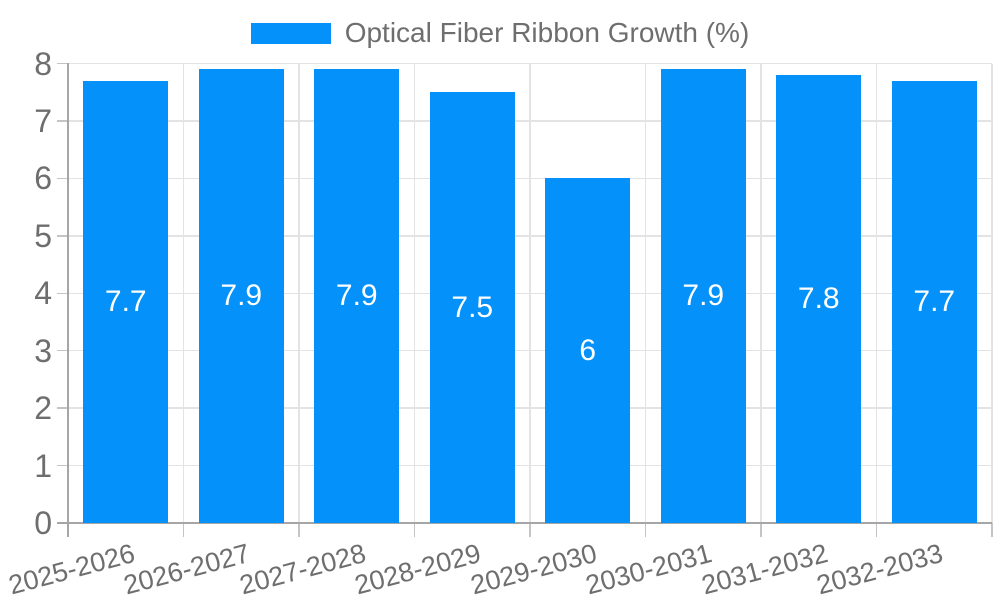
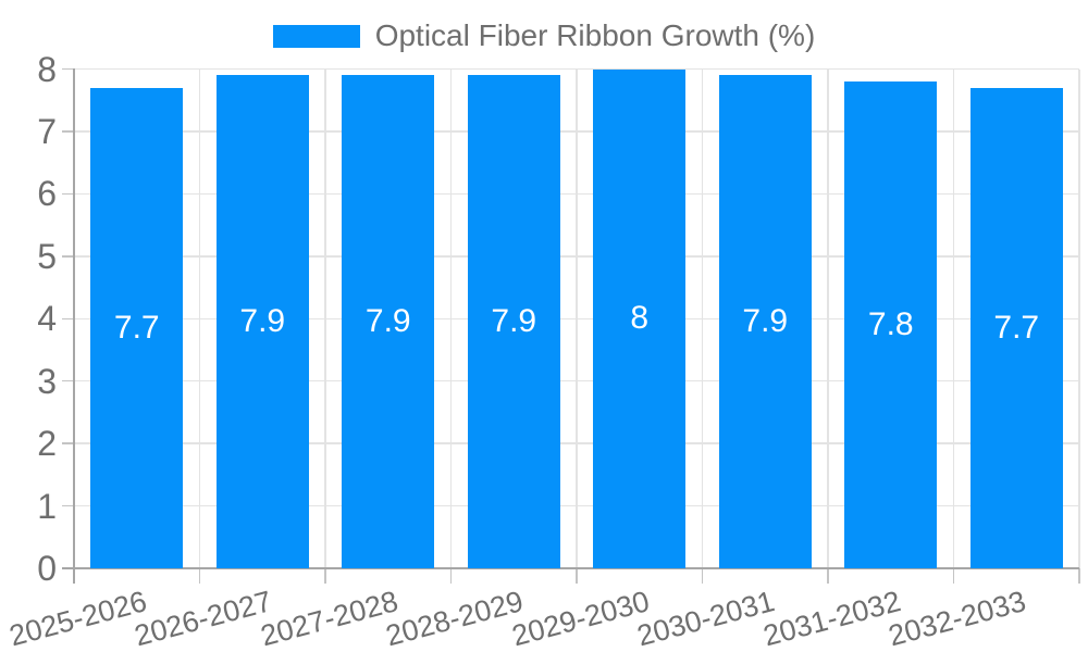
2028-2029: 7.5 -> 7.9
2029-2030: 6 -> 8
